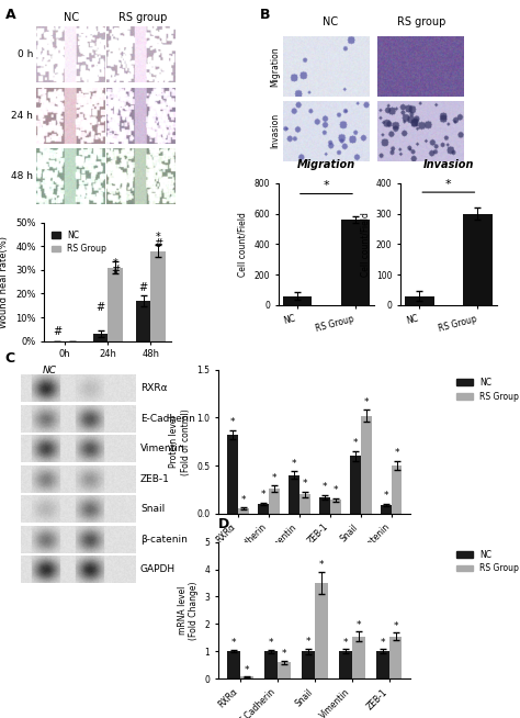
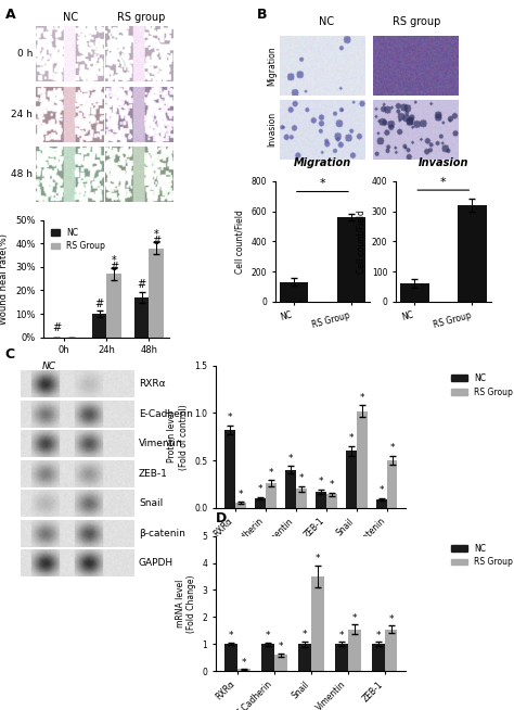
Migration/NC: 60 -> 130
Invasion/NC: 30 -> 60
Invasion/RS Group: 300 -> 320
NC/24h: 3% -> 10%
RS Group/24h: 31% -> 27%
